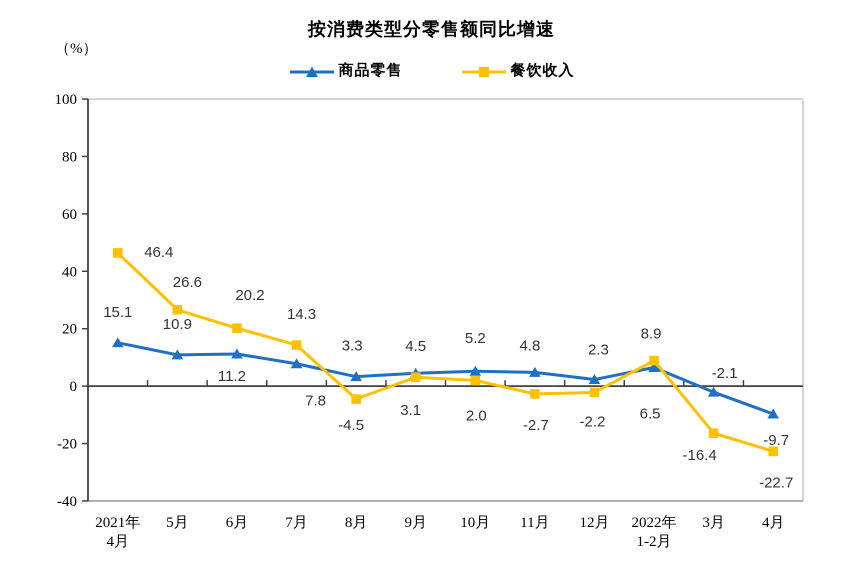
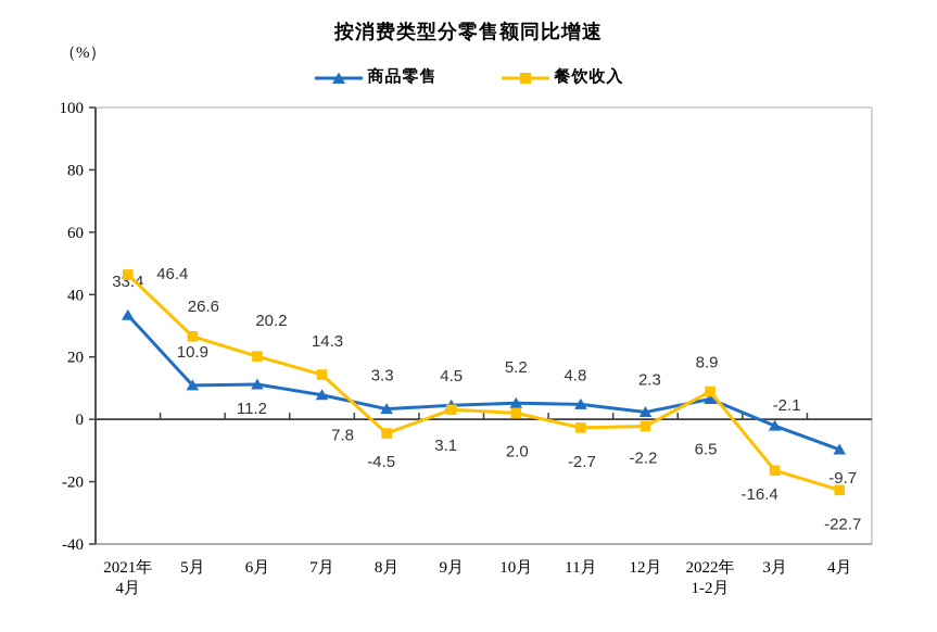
商品零售/2021年 4月: 15.1 -> 33.4
